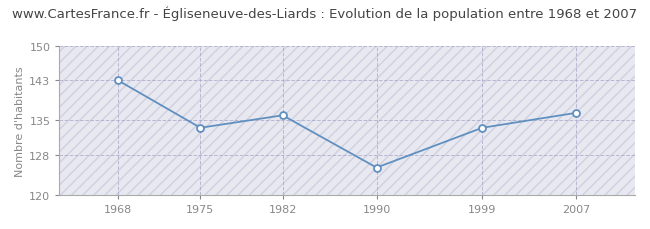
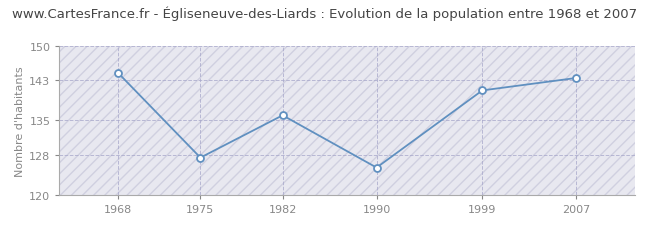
1968: 143.0 -> 144.5
1975: 133.5 -> 127.5
1999: 133.5 -> 141.0
2007: 136.5 -> 143.5
